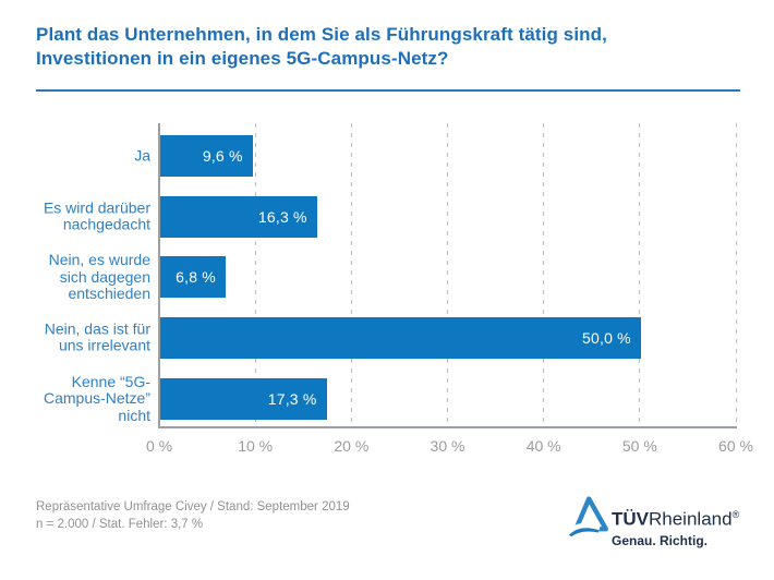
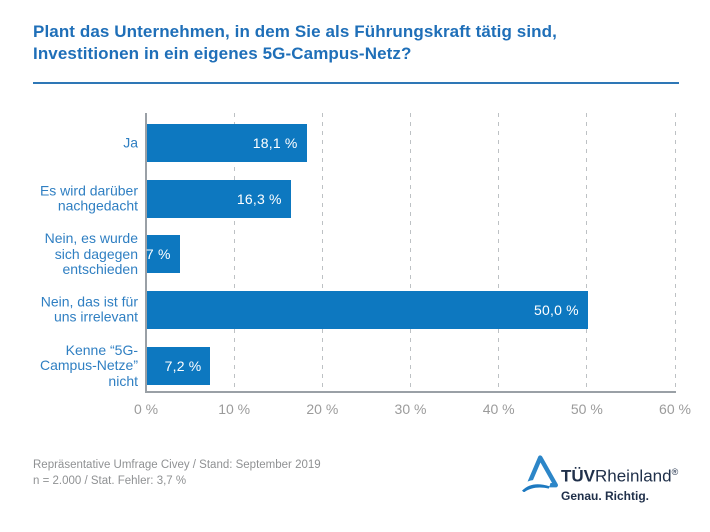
Ja: 9,6 -> 18,1
Nein, es wurde sich dagegen entschieden: 6,8 -> 3,7
Kenne “5G- Campus-Netze” nicht: 17,3 -> 7,2
